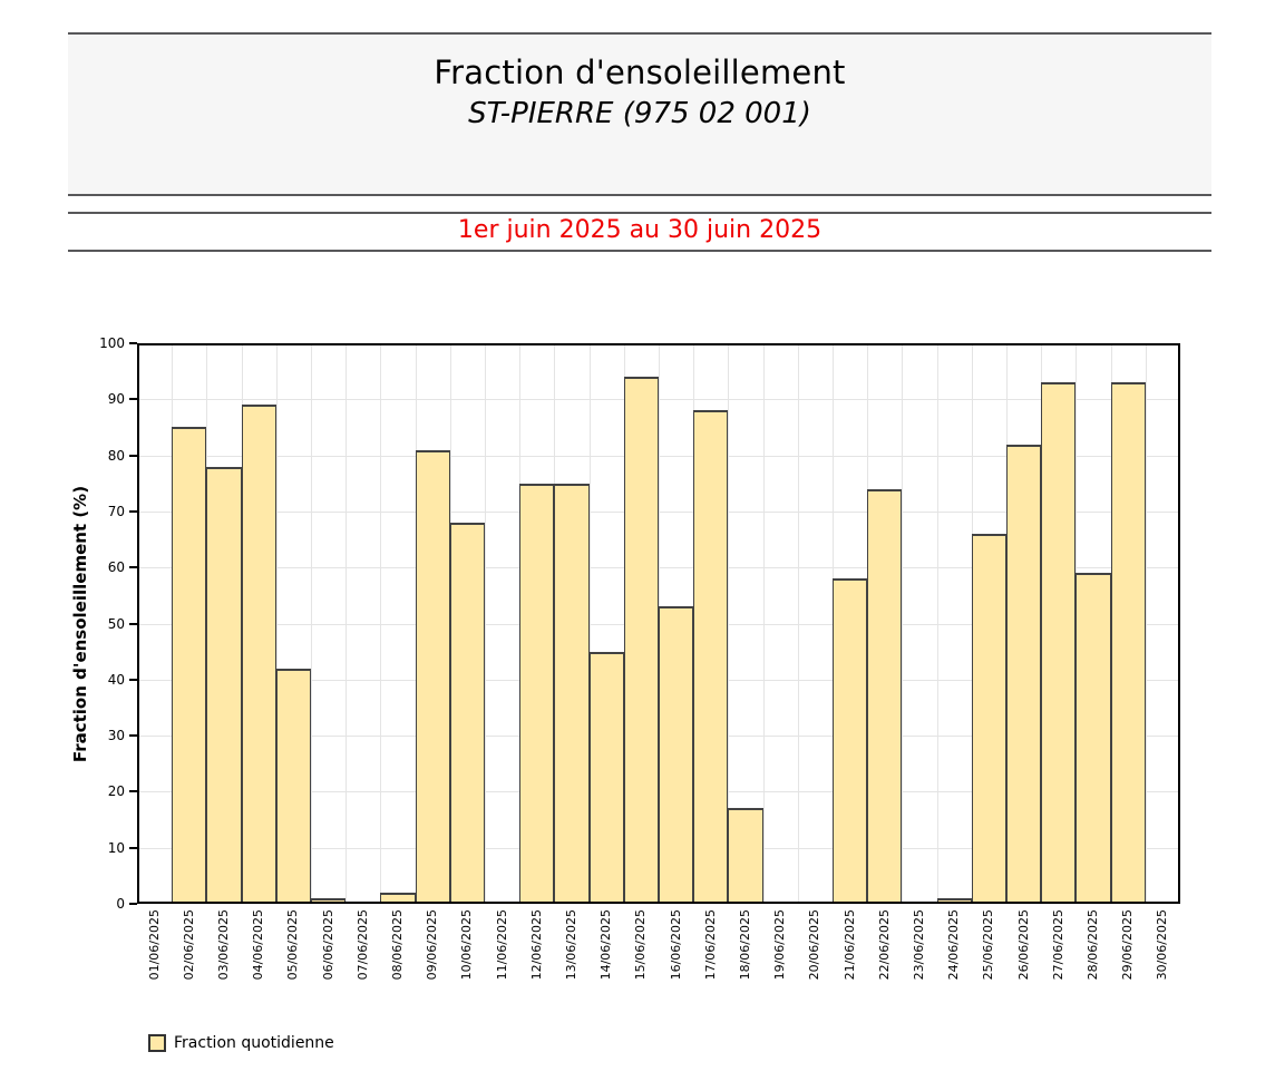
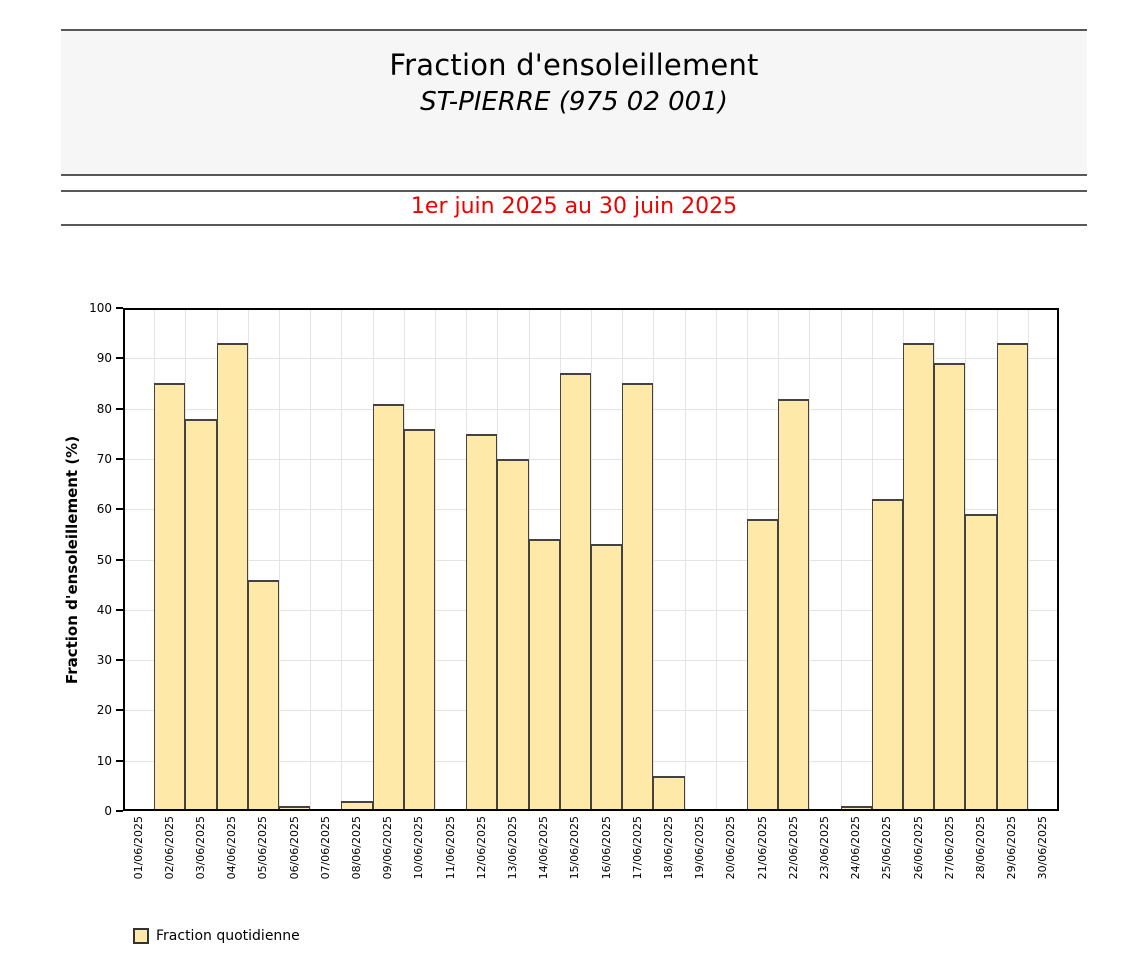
04/06/2025: 89 -> 93
05/06/2025: 42 -> 46
10/06/2025: 68 -> 76
13/06/2025: 75 -> 70
14/06/2025: 45 -> 54
15/06/2025: 94 -> 87
17/06/2025: 88 -> 85
18/06/2025: 17 -> 7
22/06/2025: 74 -> 82
25/06/2025: 66 -> 62
26/06/2025: 82 -> 93
27/06/2025: 93 -> 89
